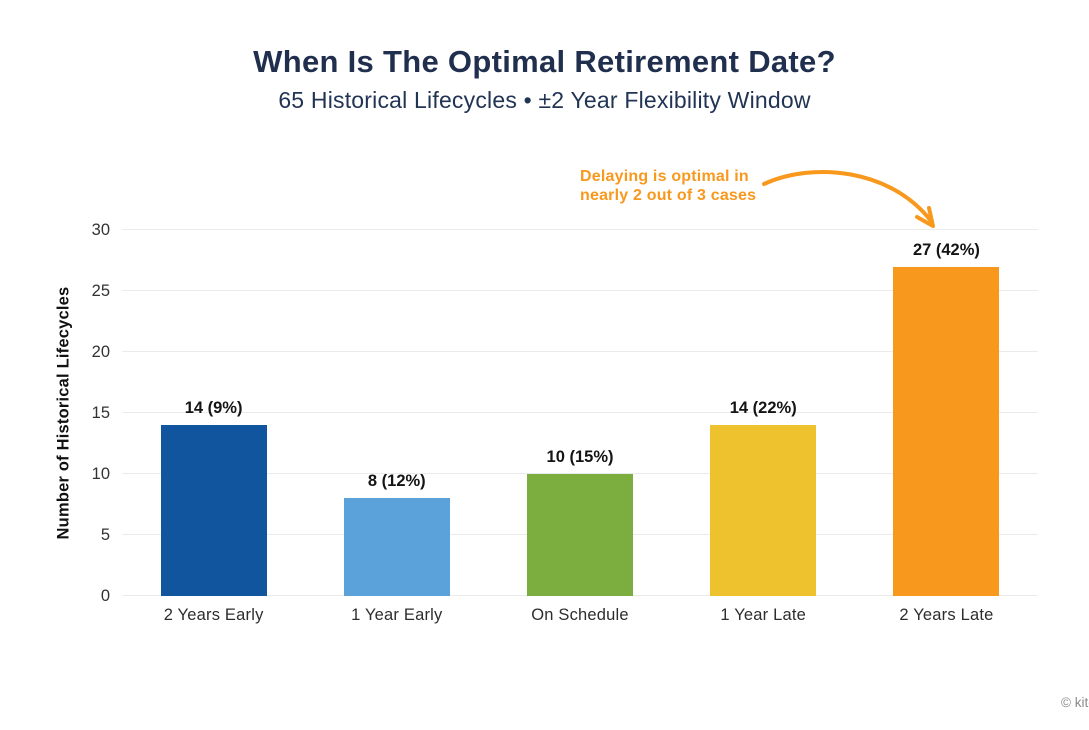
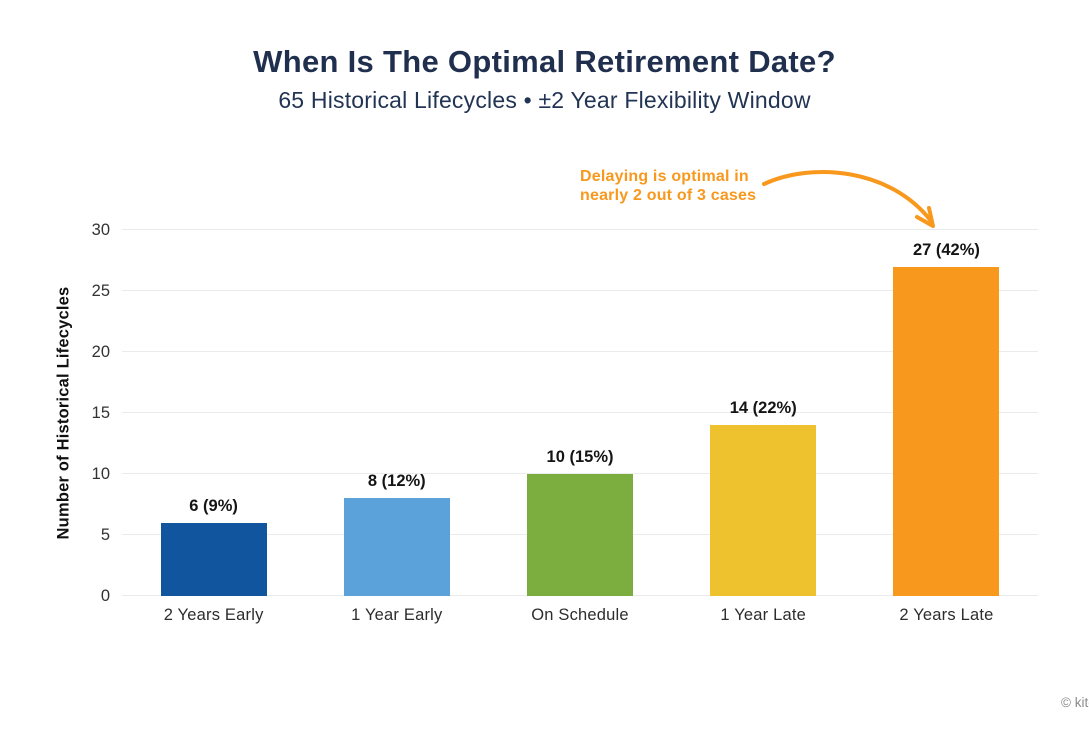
2 Years Early: 14 -> 6
